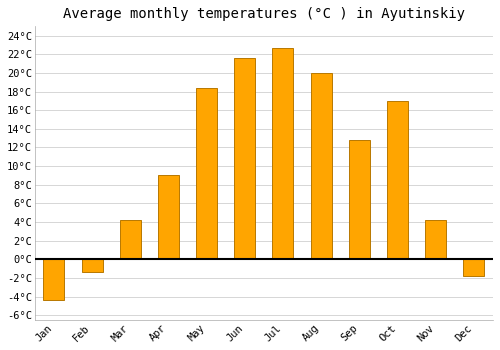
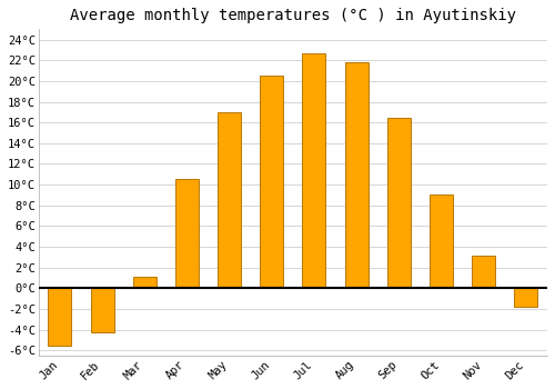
Jan: -4.4°C -> -5.5°C
Feb: -1.4°C -> -4.3°C
Mar: 4.2°C -> 1.1°C
Apr: 9.0°C -> 10.5°C
May: 18.4°C -> 17.0°C
Jun: 21.6°C -> 20.5°C
Aug: 20.0°C -> 21.8°C
Sep: 12.8°C -> 16.4°C
Oct: 17.0°C -> 9.1°C
Nov: 4.2°C -> 3.1°C
